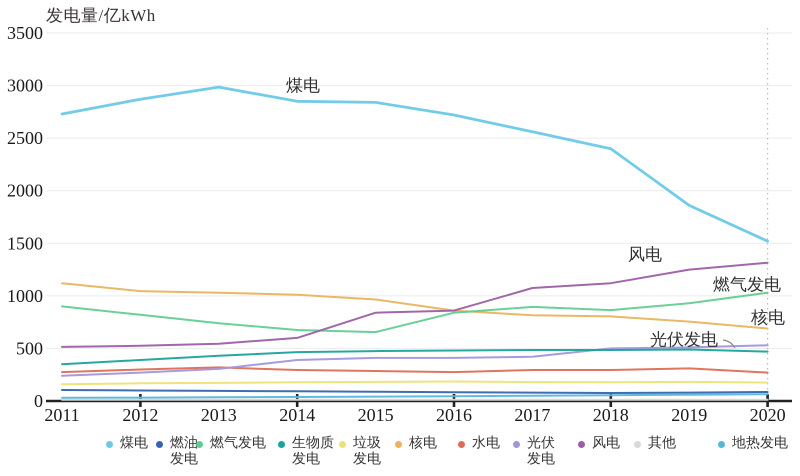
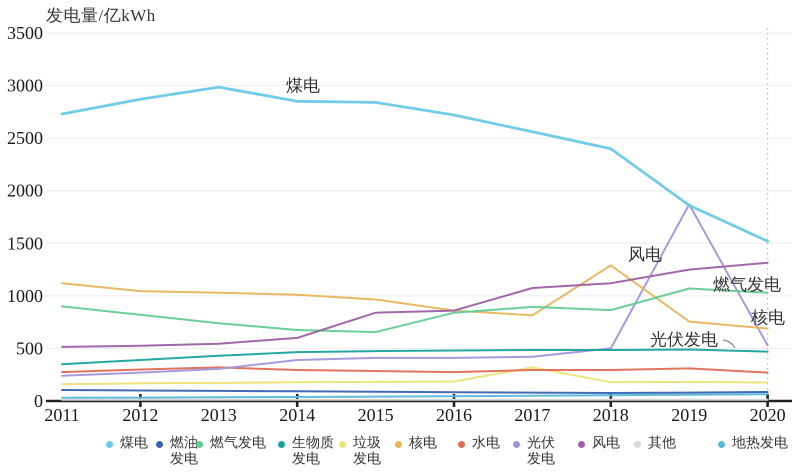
垃圾发电/2017: 180 -> 320
核电/2018: 800 -> 1290
燃气发电/2019: 930 -> 1070
光伏发电/2019: 510 -> 1870
